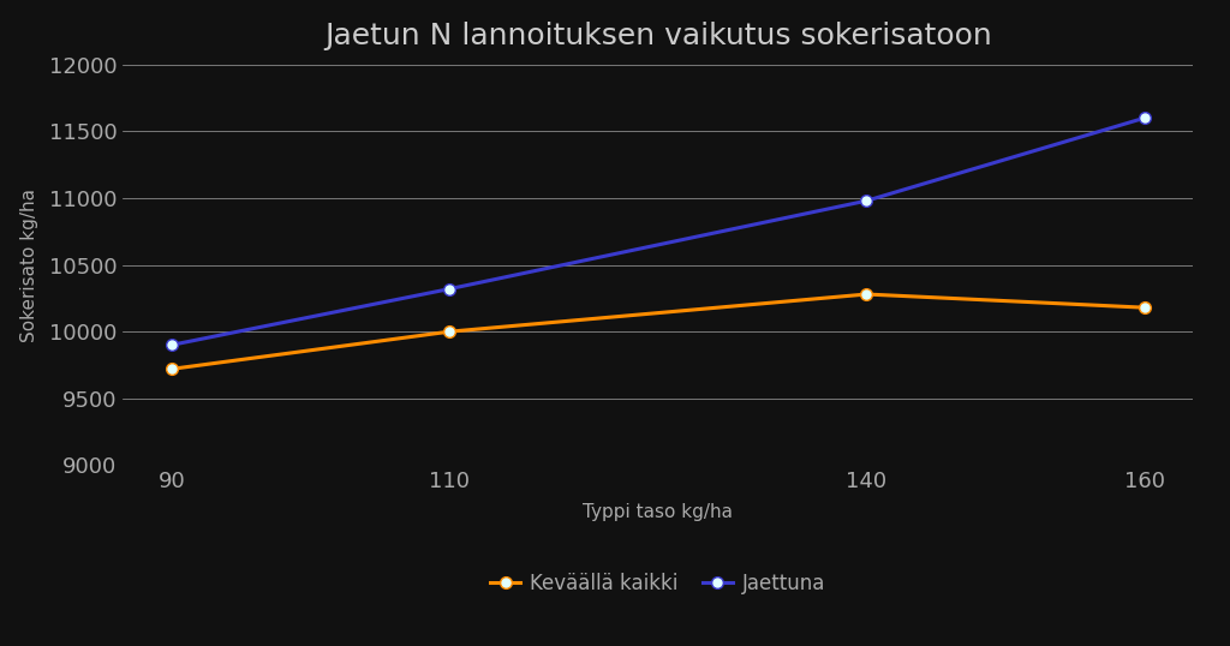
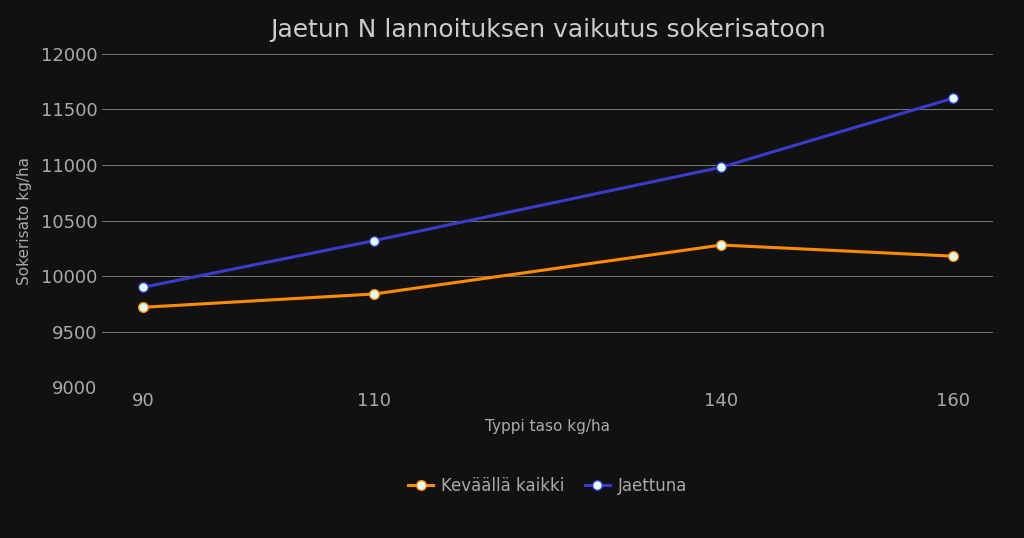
Keväällä kaikki/110: 10000 -> 9840
